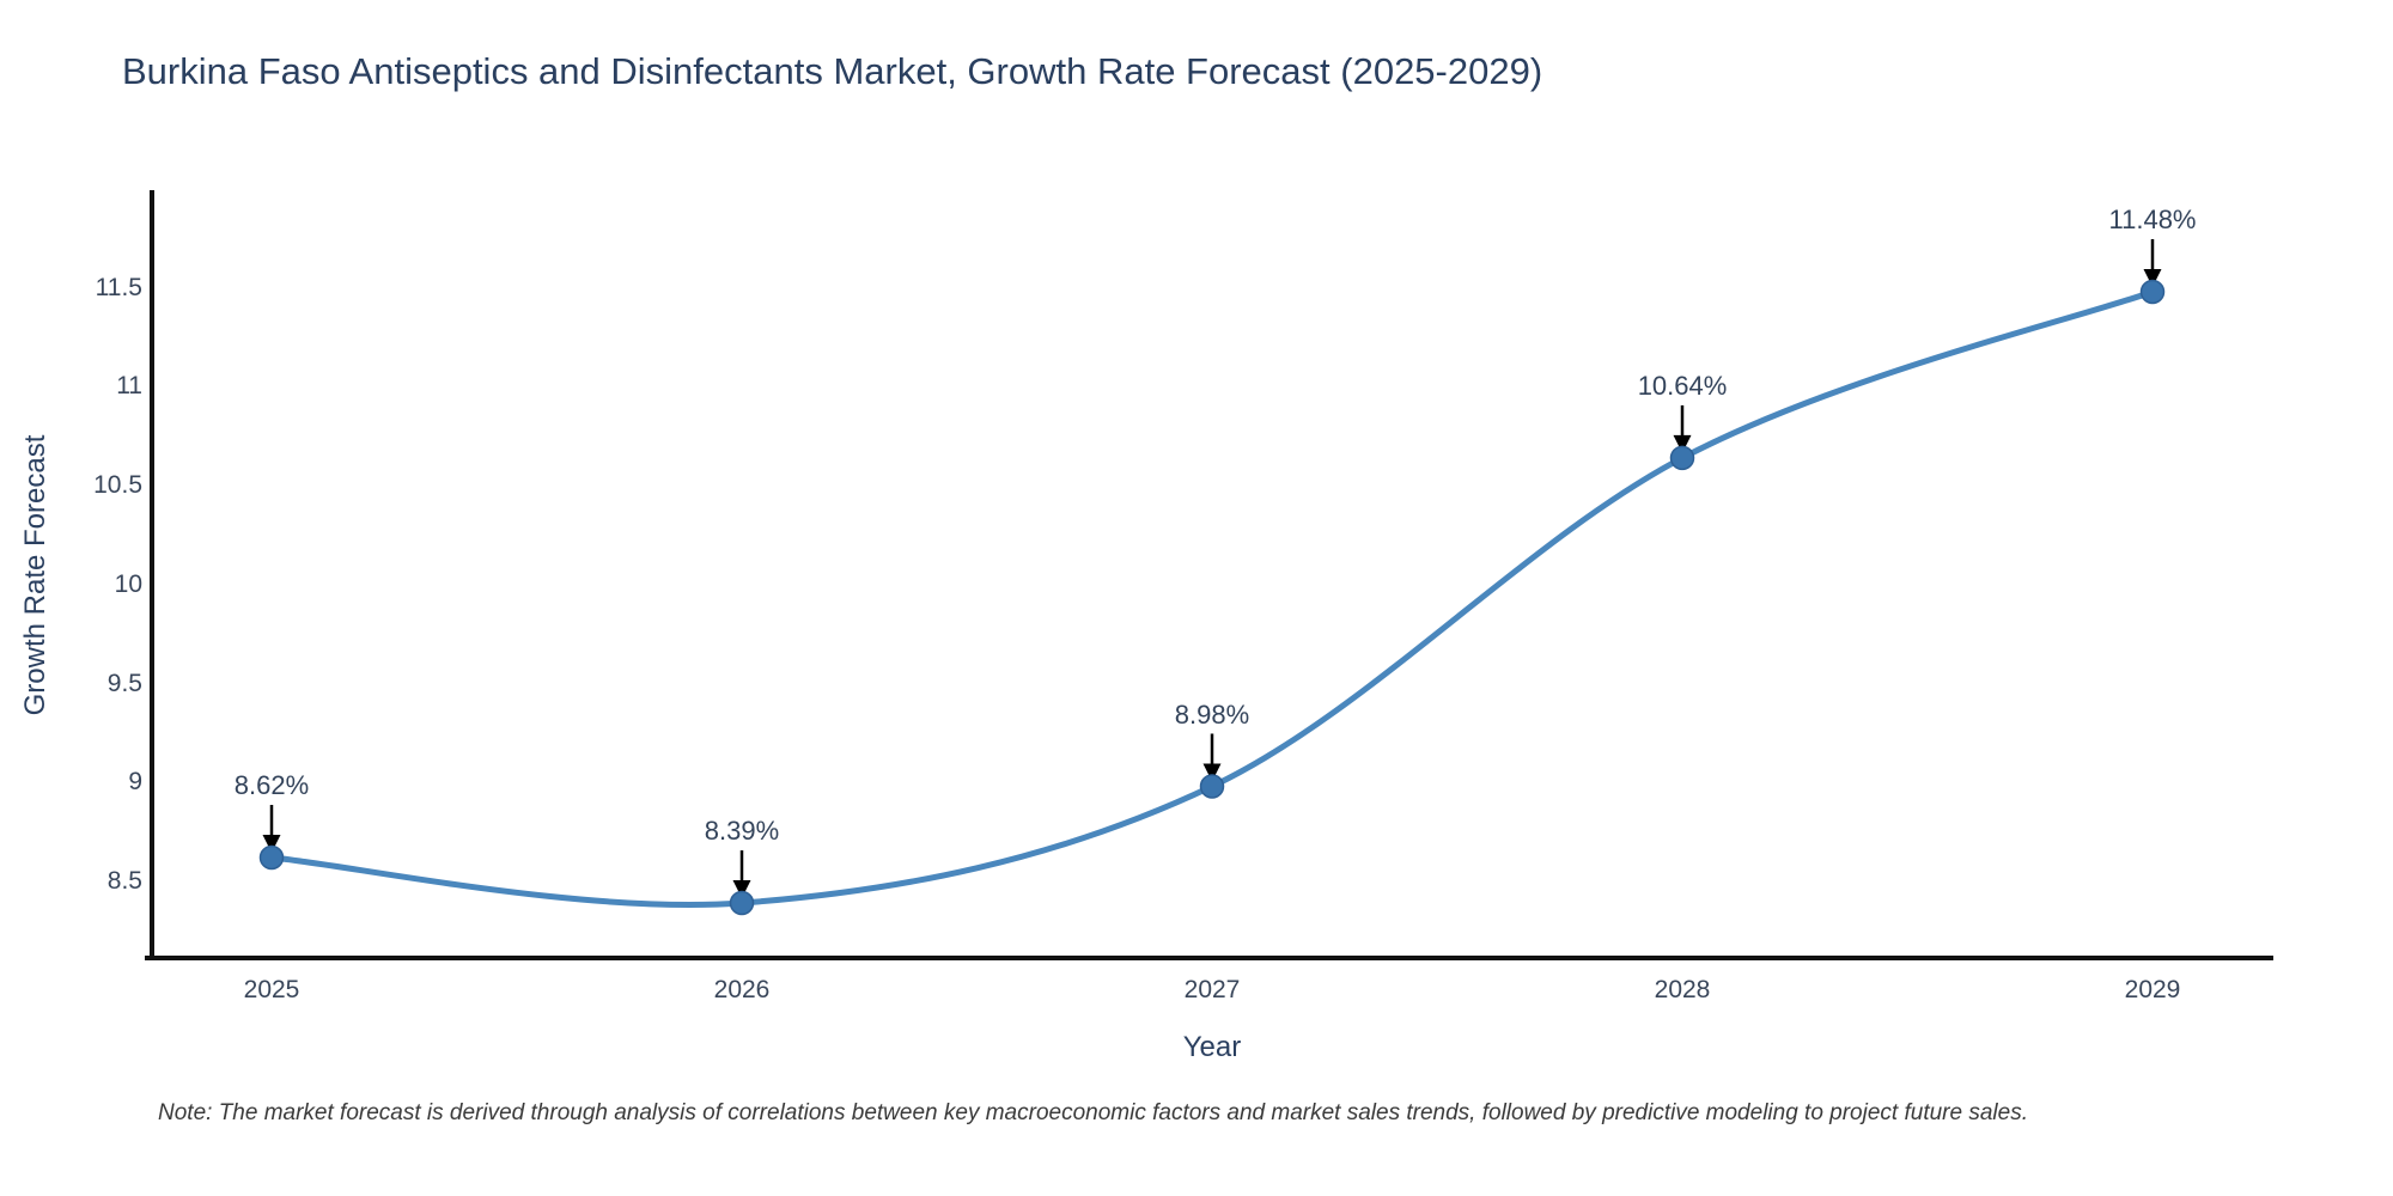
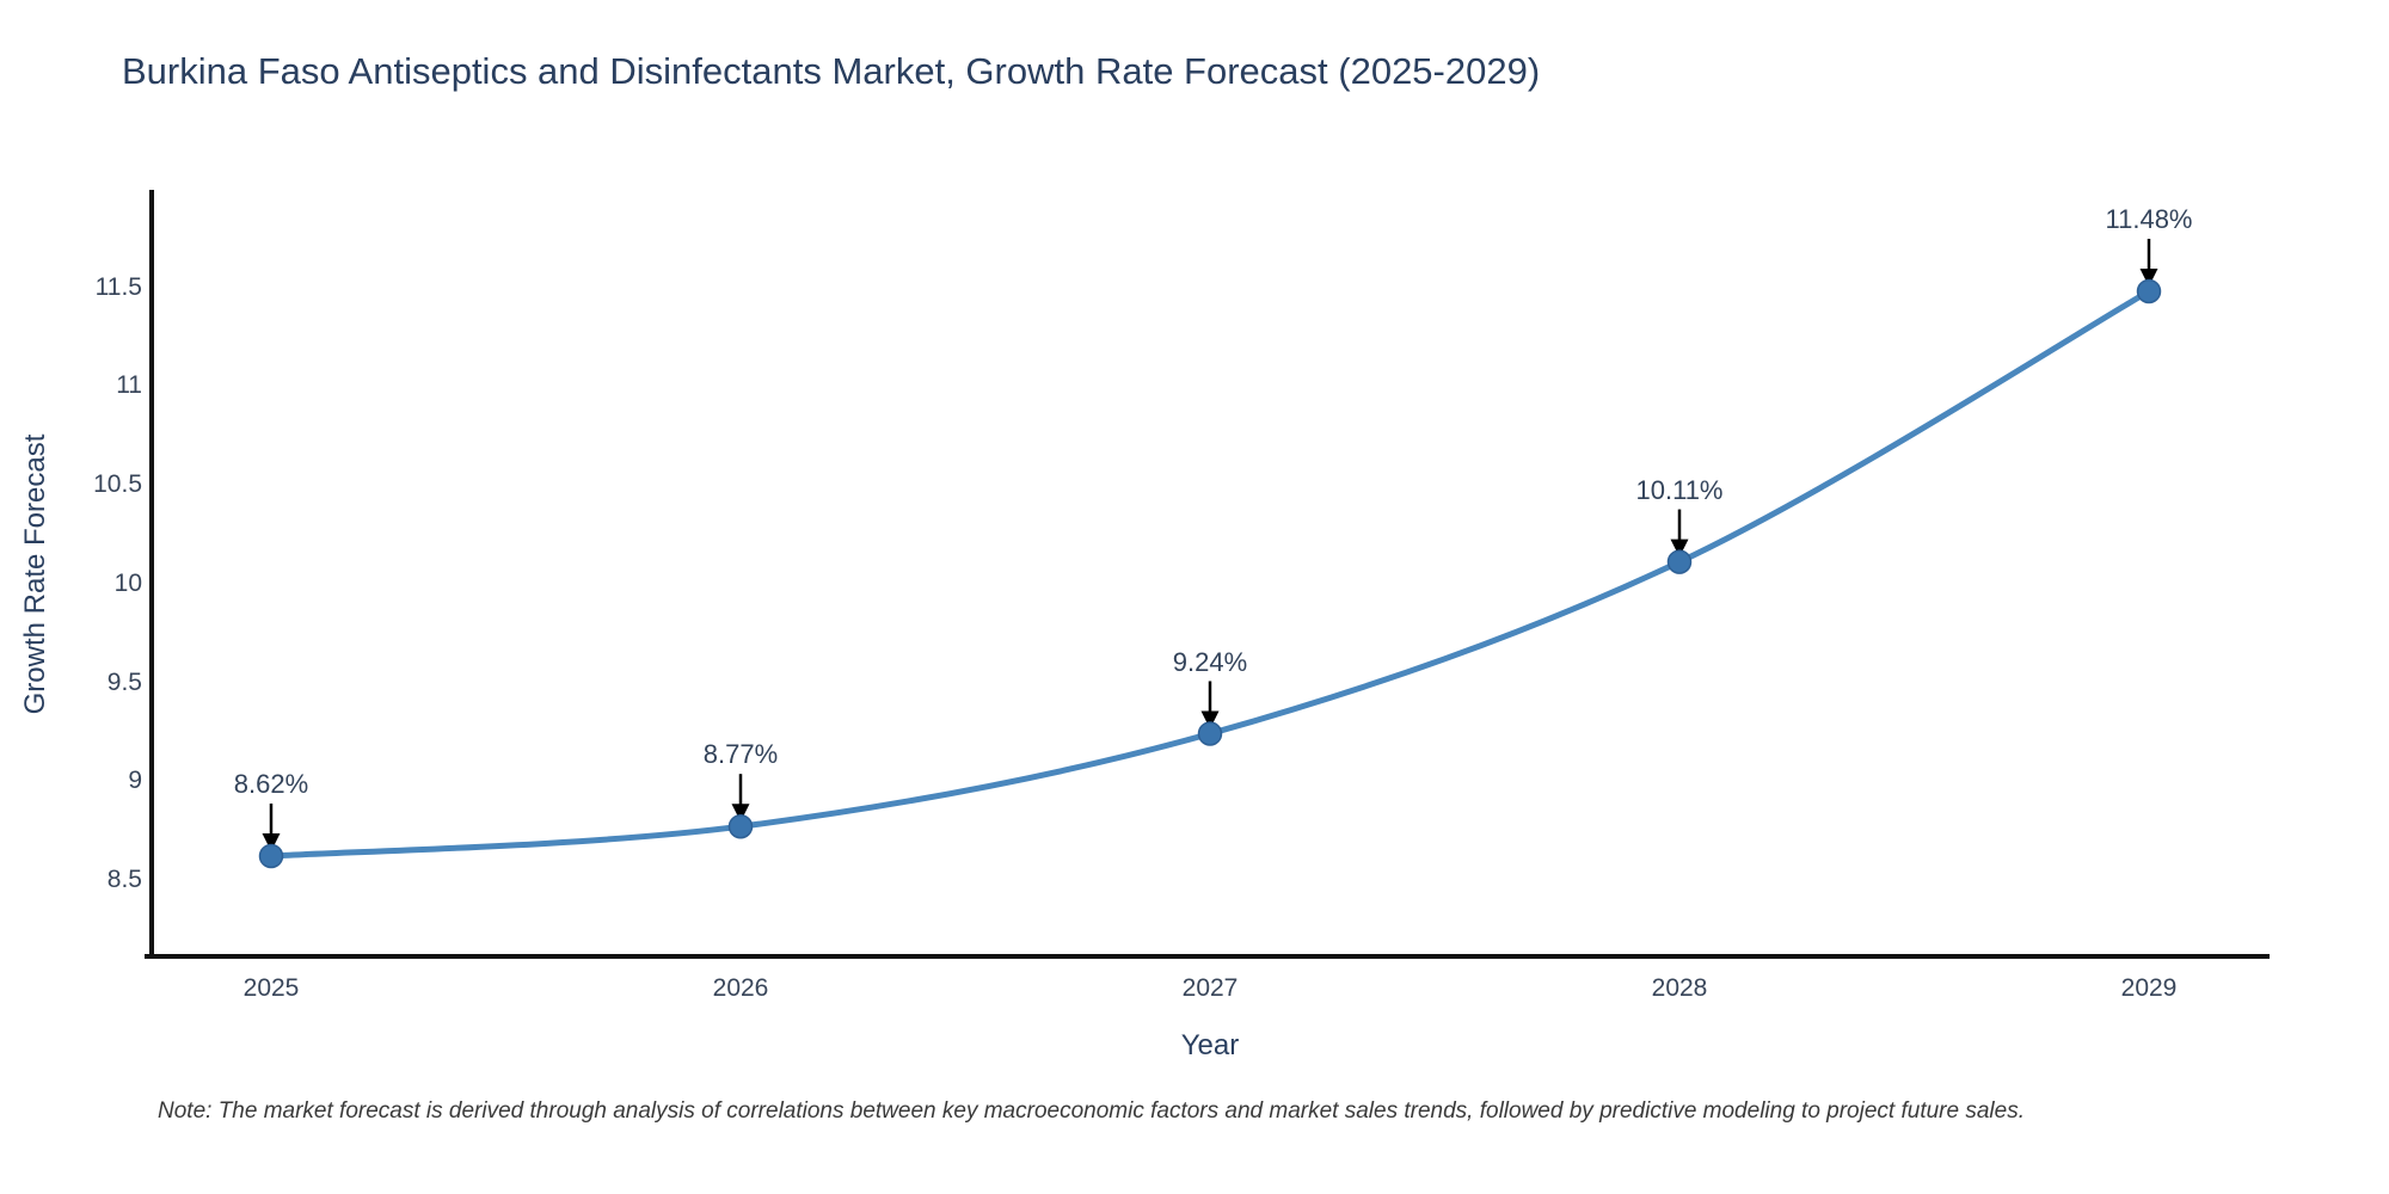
2026: 8.39% -> 8.77%
2027: 8.98% -> 9.24%
2028: 10.64% -> 10.11%
